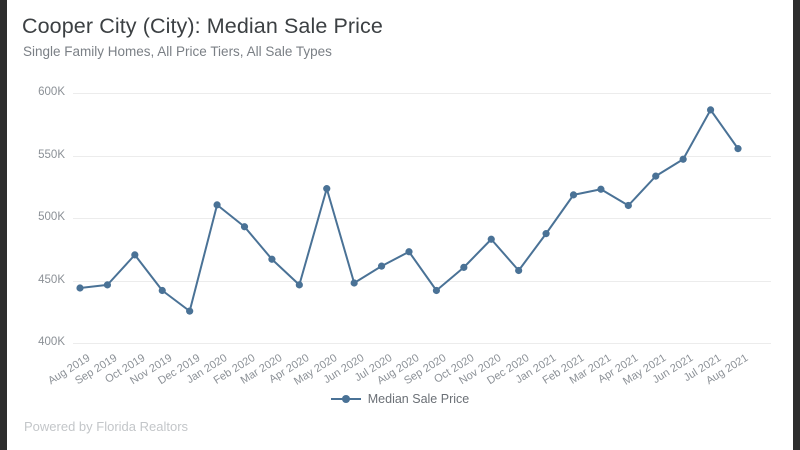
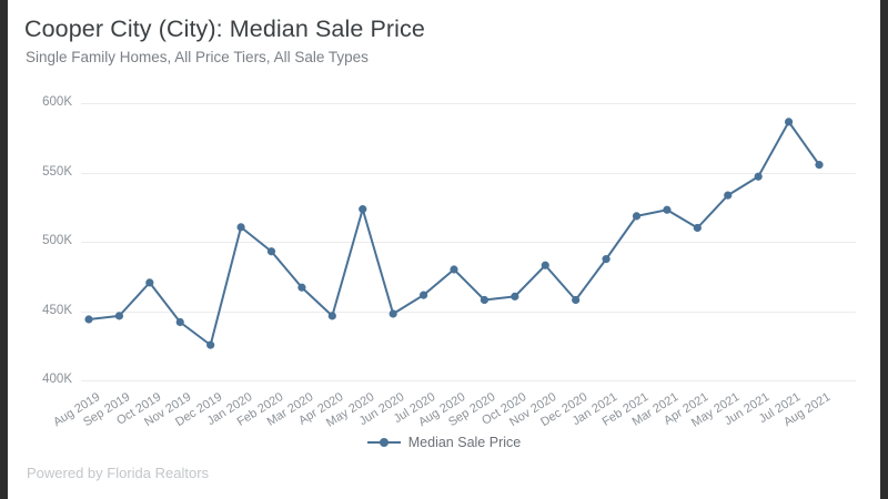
Aug 2020: 473K -> 480K
Sep 2020: 442K -> 458K
